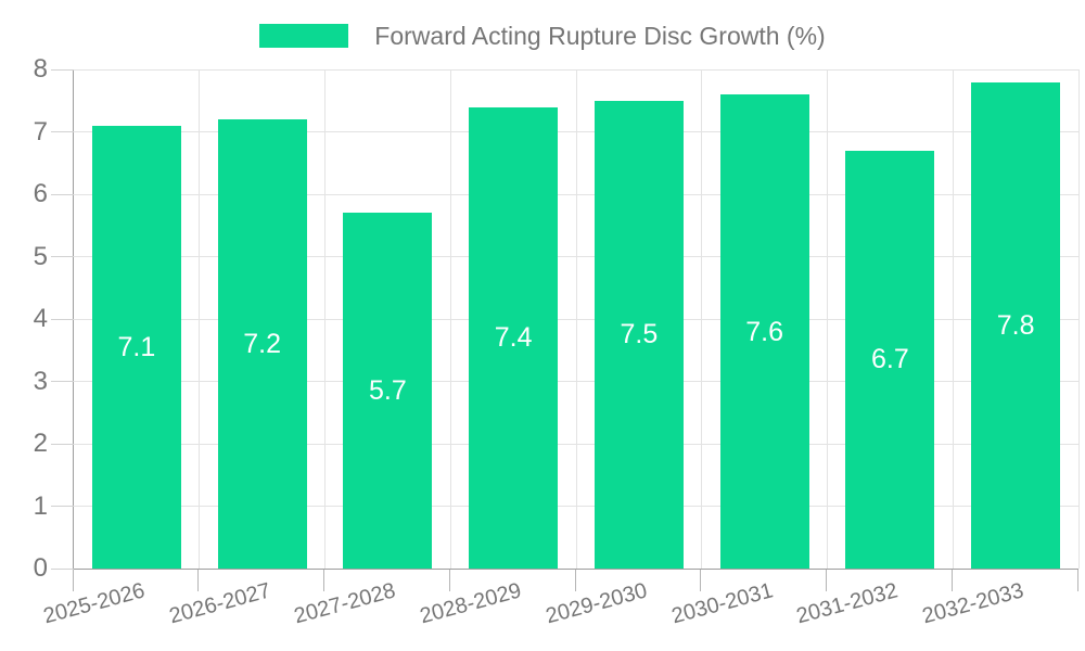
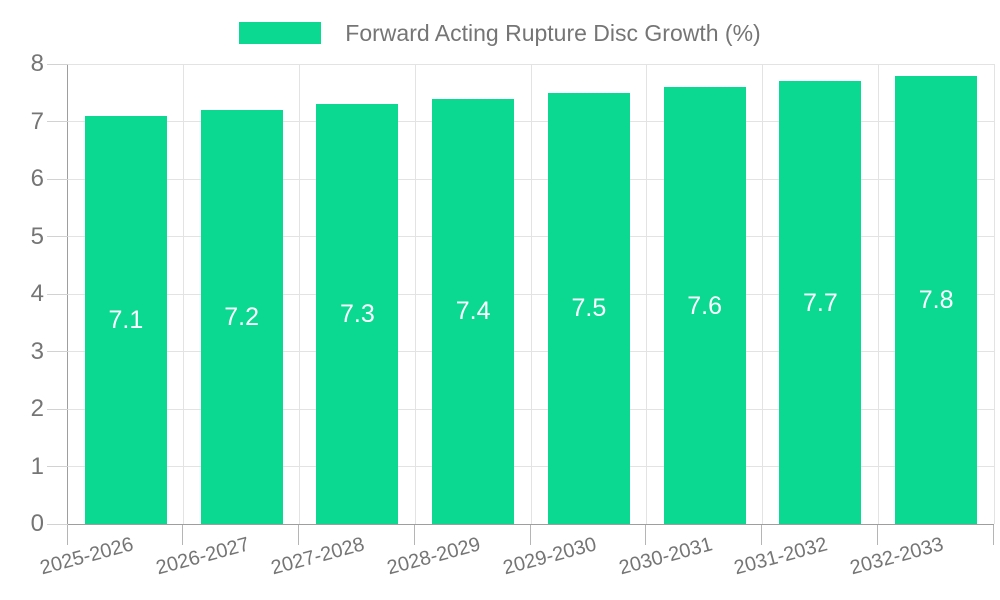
2027-2028: 5.7 -> 7.3
2031-2032: 6.7 -> 7.7
